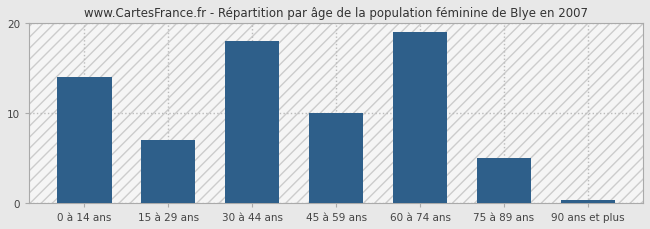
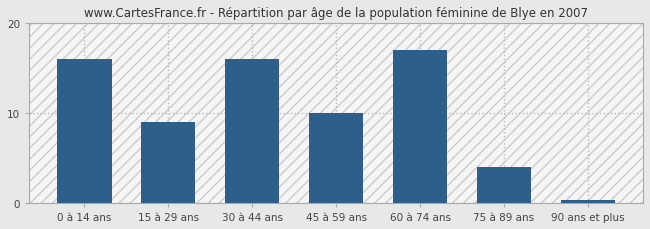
0 à 14 ans: 14.0 -> 16.0
15 à 29 ans: 7.0 -> 9.0
30 à 44 ans: 18.0 -> 16.0
60 à 74 ans: 19.0 -> 17.0
75 à 89 ans: 5.0 -> 4.0
